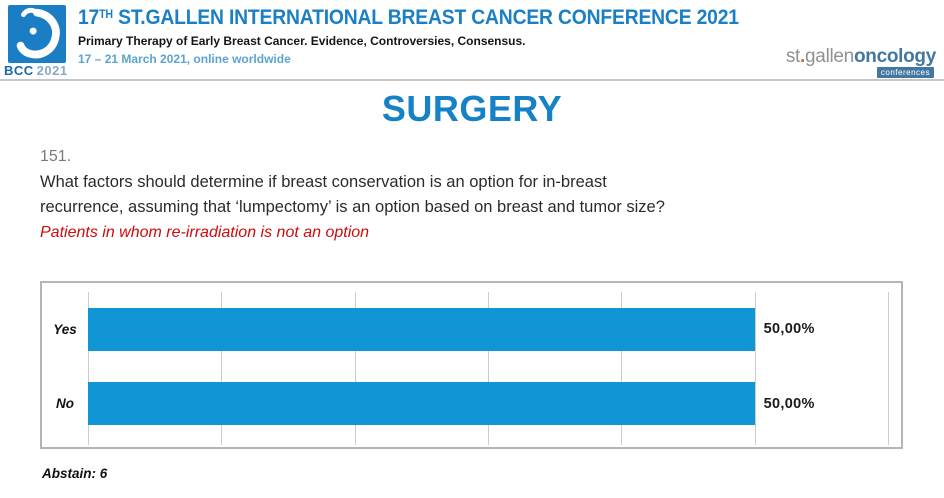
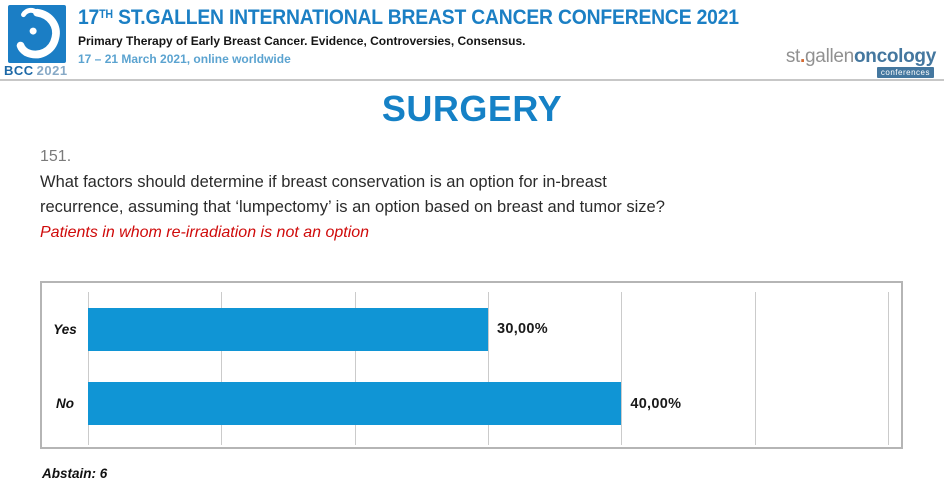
Yes: 50,00% -> 30,00%
No: 50,00% -> 40,00%
